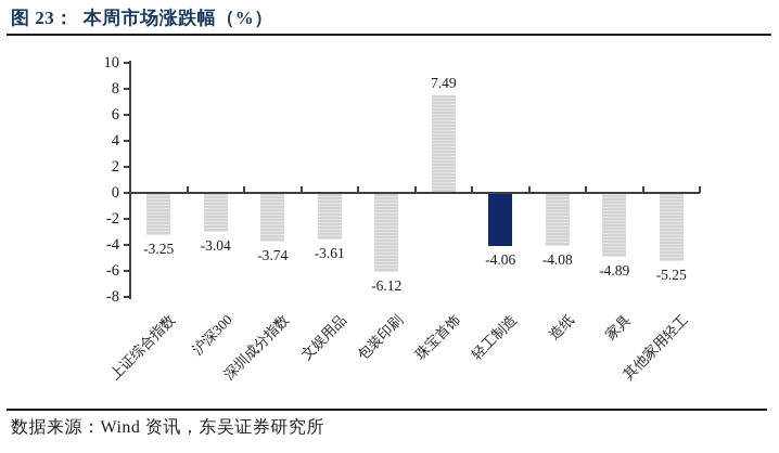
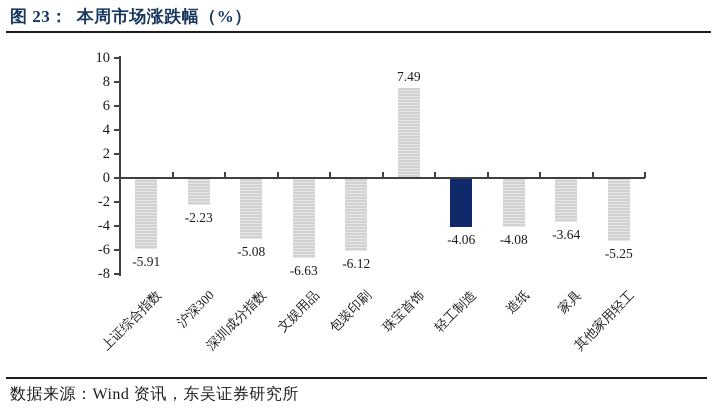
上证综合指数: -3.25 -> -5.91
沪深300: -3.04 -> -2.23
深圳成分指数: -3.74 -> -5.08
文娱用品: -3.61 -> -6.63
家具: -4.89 -> -3.64
